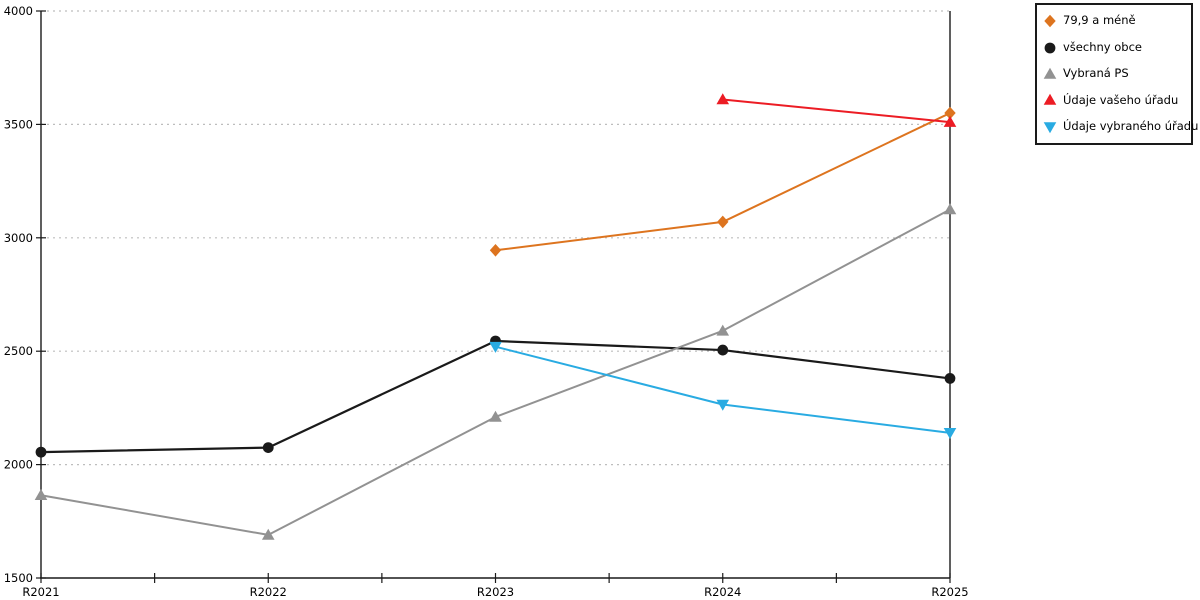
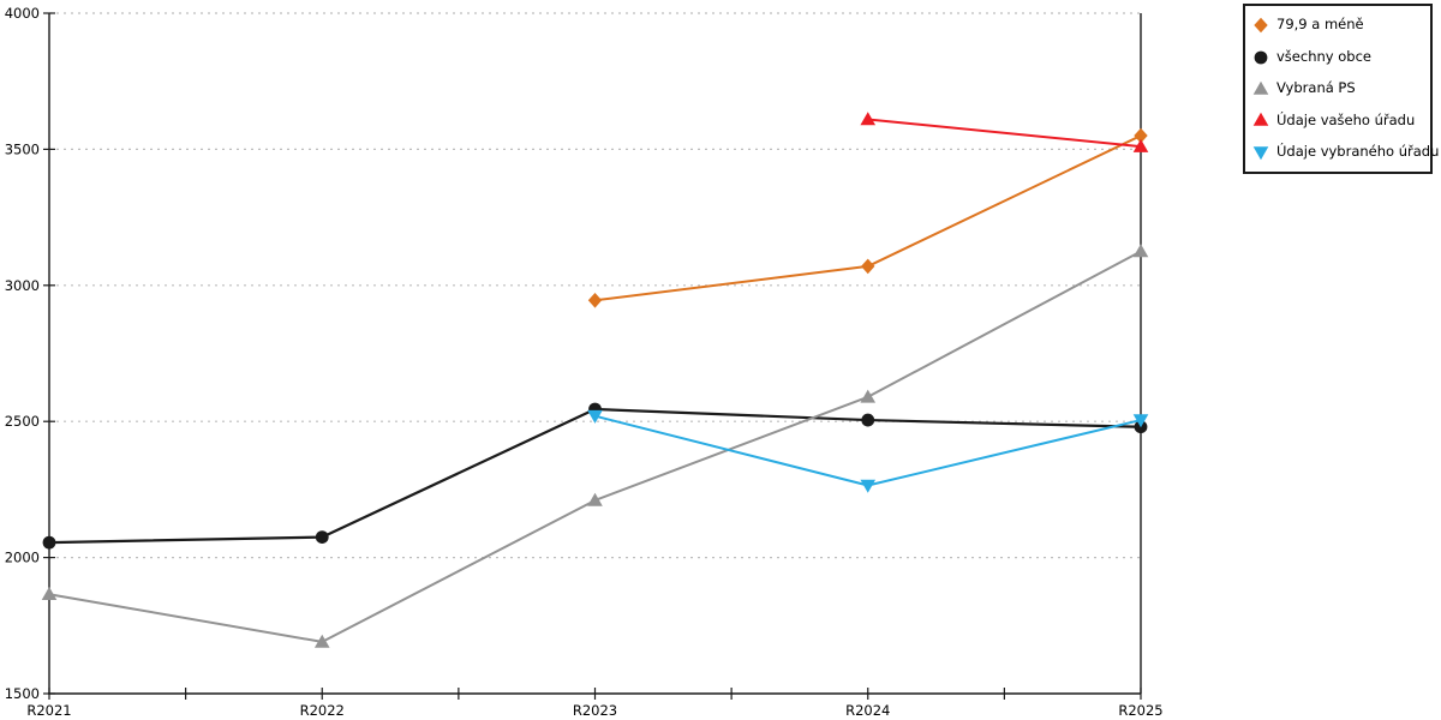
všechny obce/R2025: 2380 -> 2480
Údaje vybraného úřadu/R2025: 2140 -> 2500
